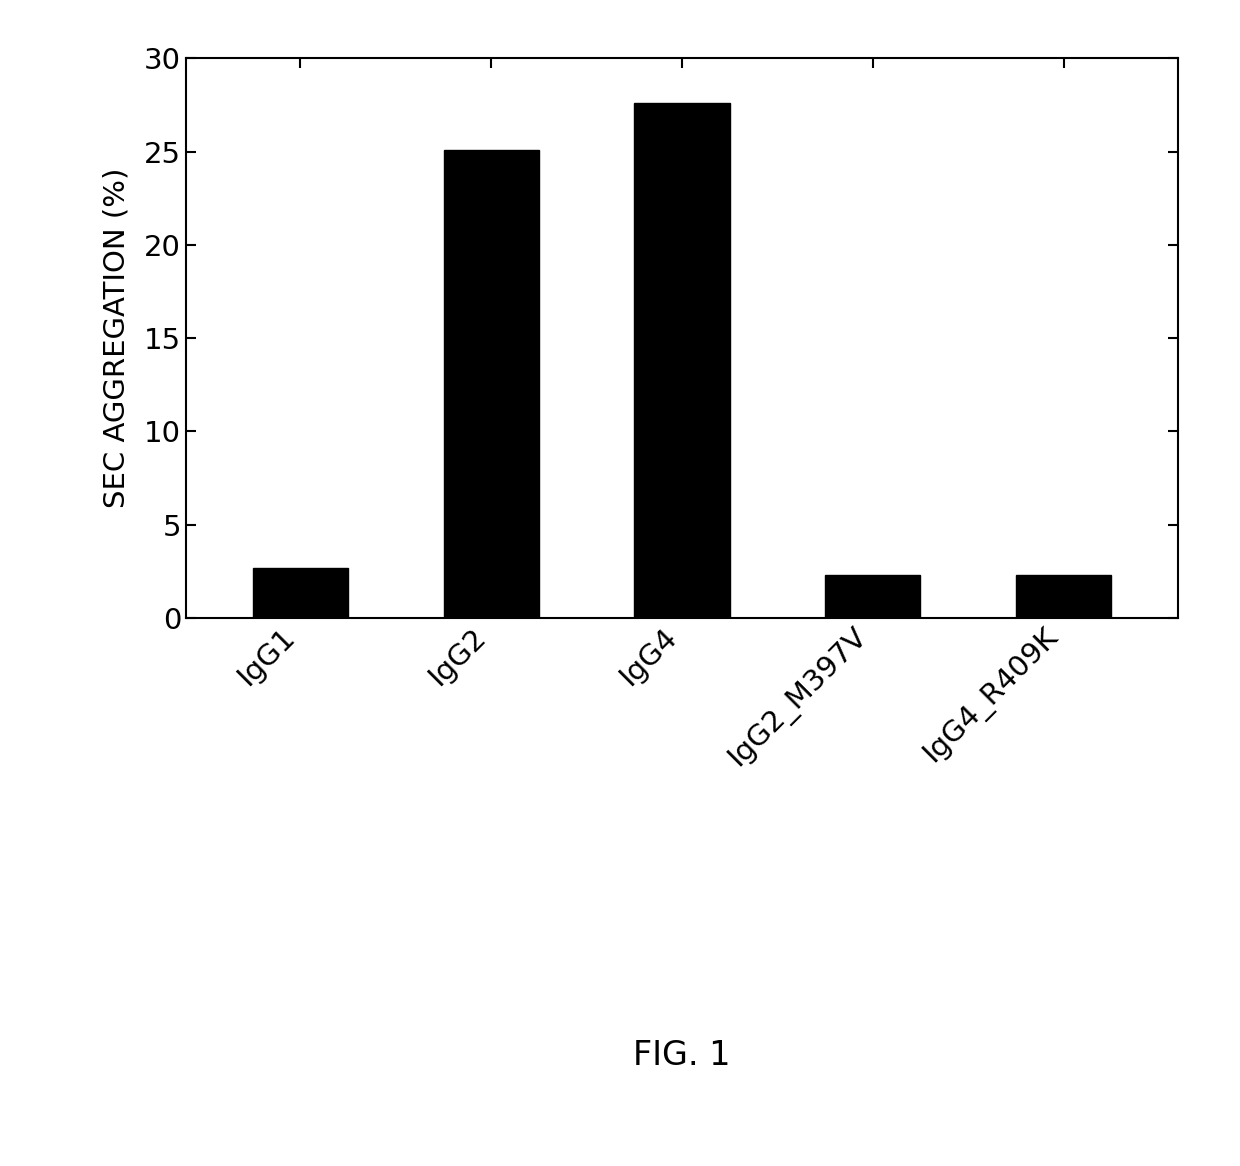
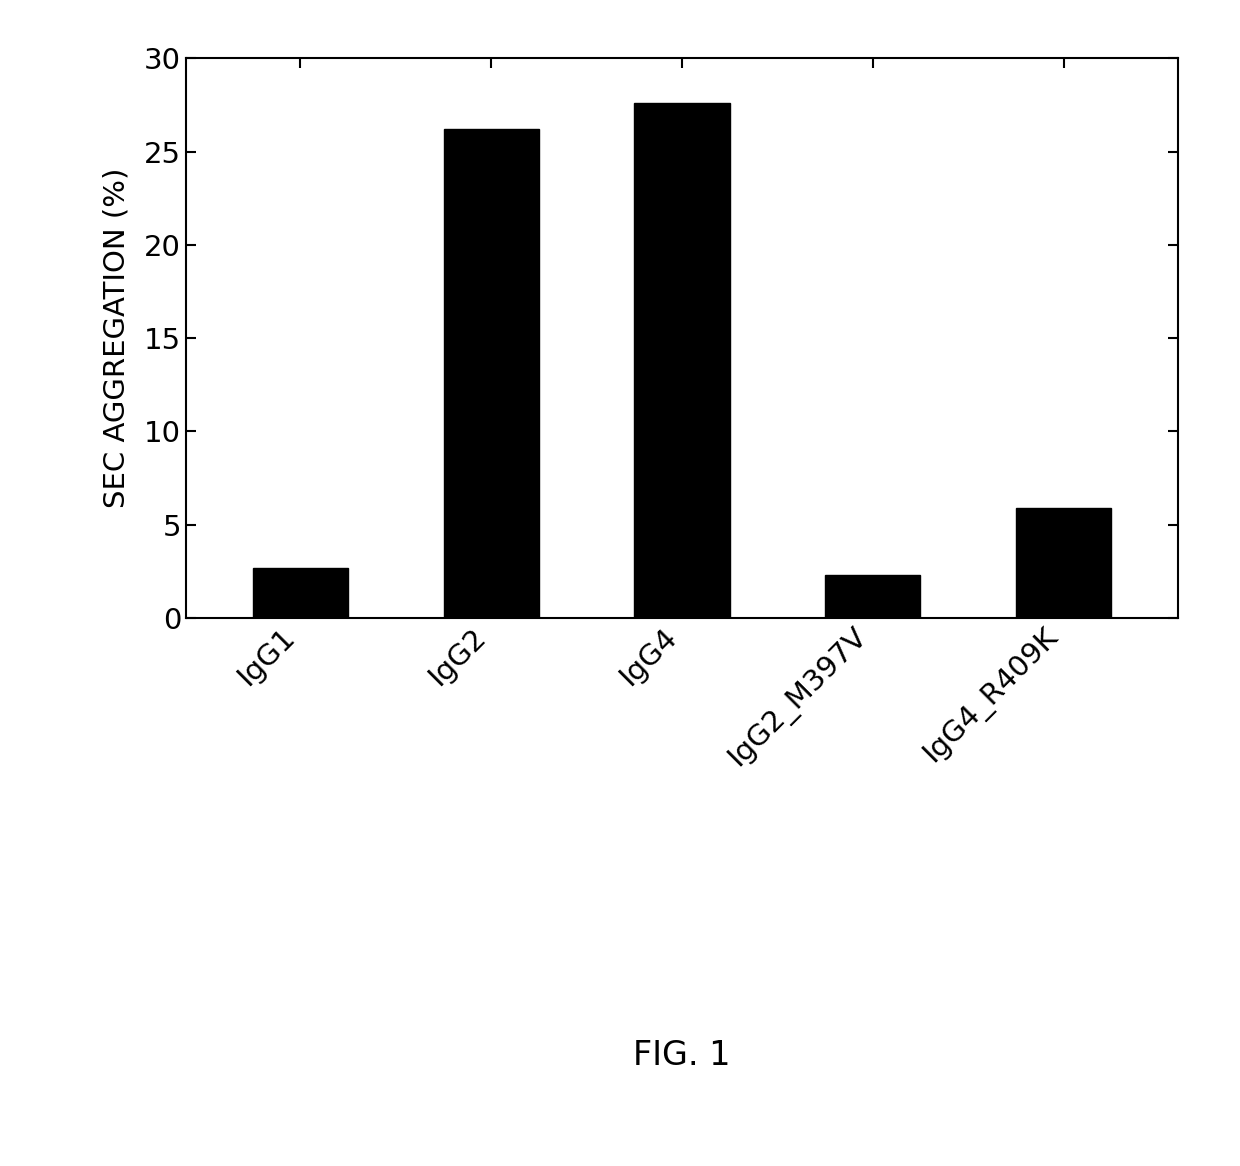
IgG2: 25.1 -> 26.2
IgG4_R409K: 2.3 -> 5.9
